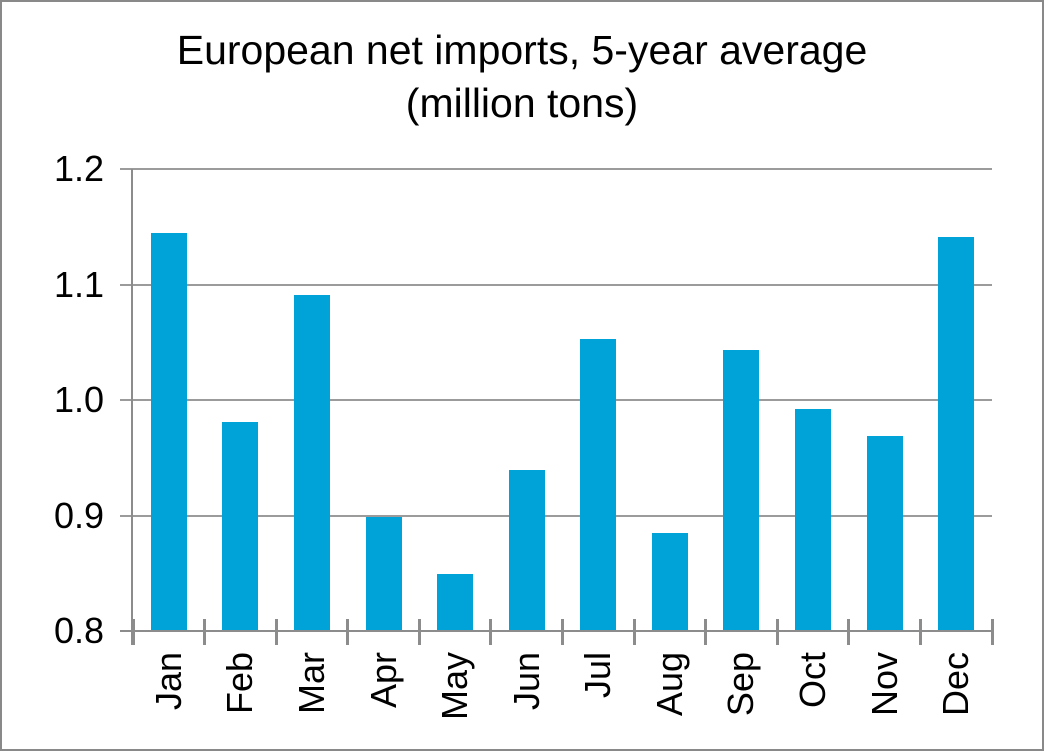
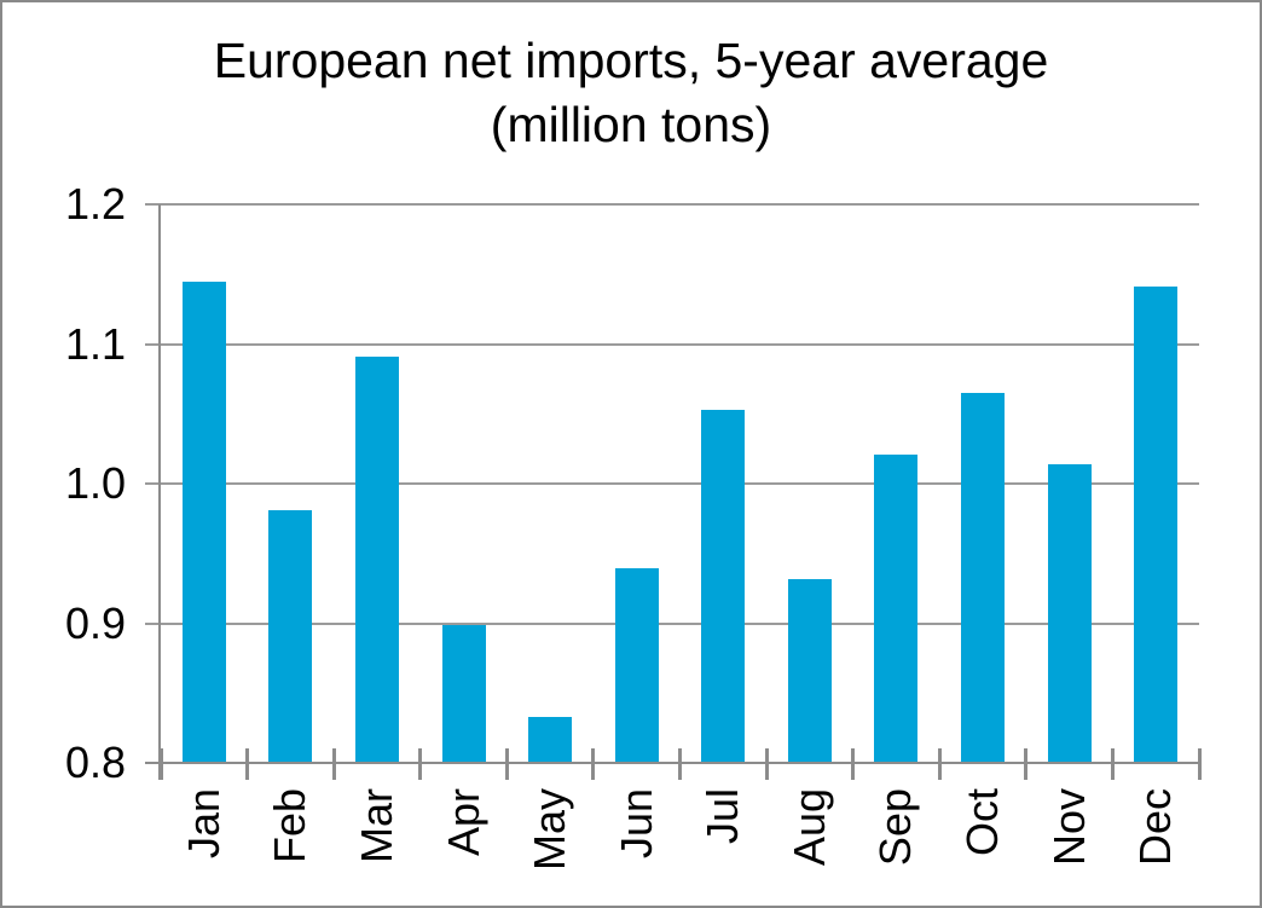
May: 0.849 -> 0.833
Aug: 0.885 -> 0.932
Sep: 1.043 -> 1.021
Oct: 0.992 -> 1.065
Nov: 0.969 -> 1.014
